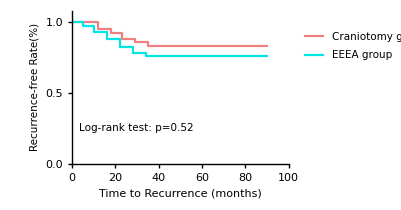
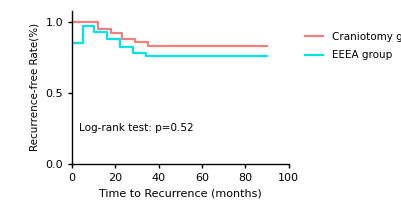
EEEA group/0: 1.00 -> 0.85
